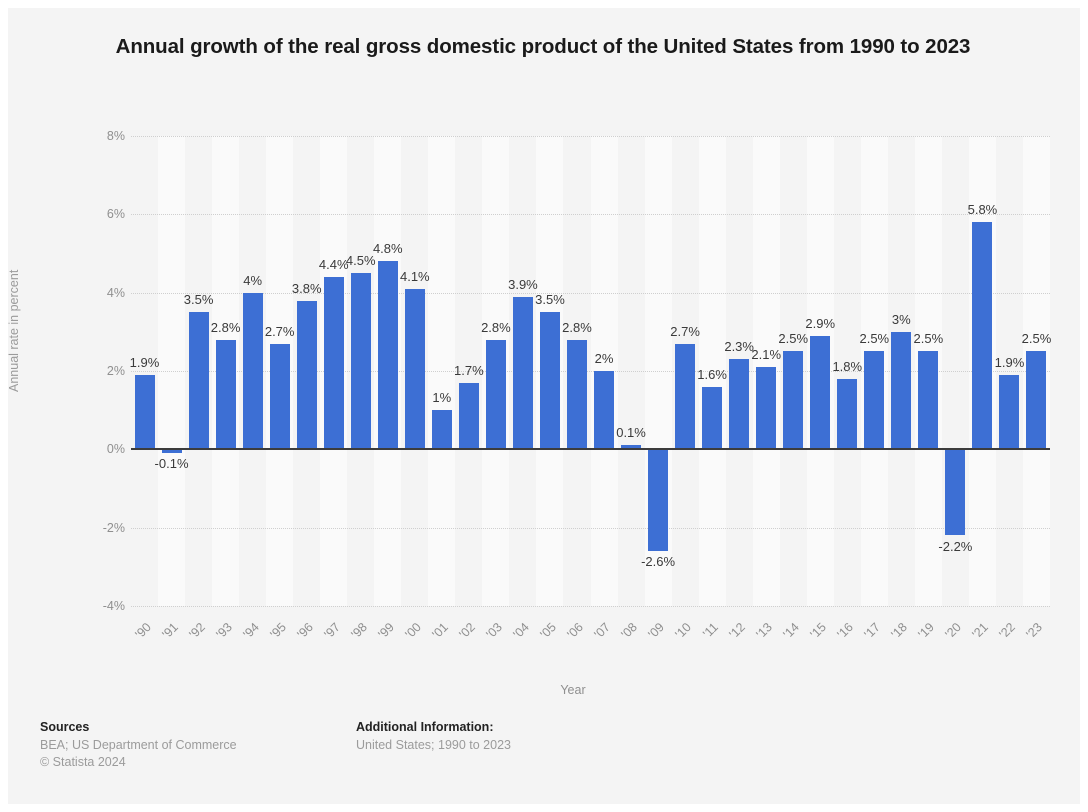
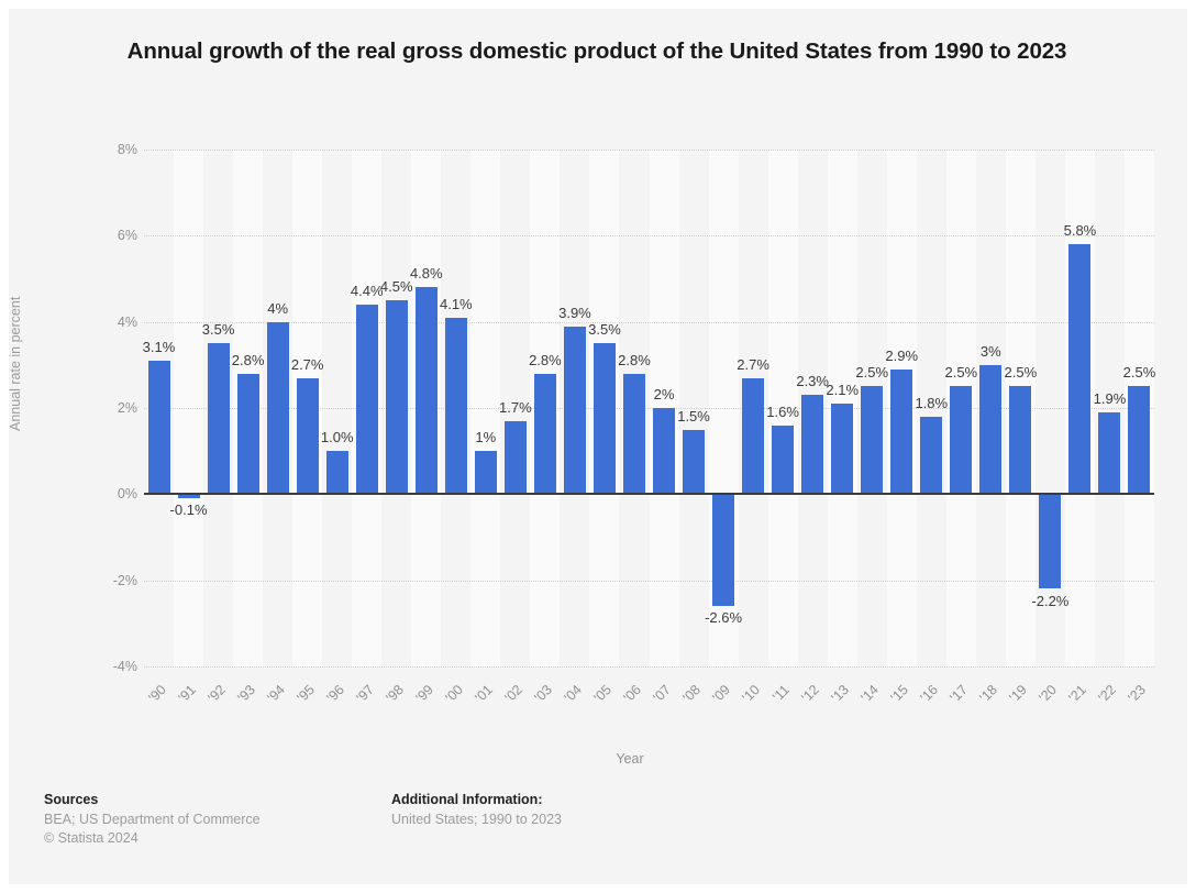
'90: 1.9% -> 3.1%
'96: 3.8% -> 1.0%
'08: 0.1% -> 1.5%
